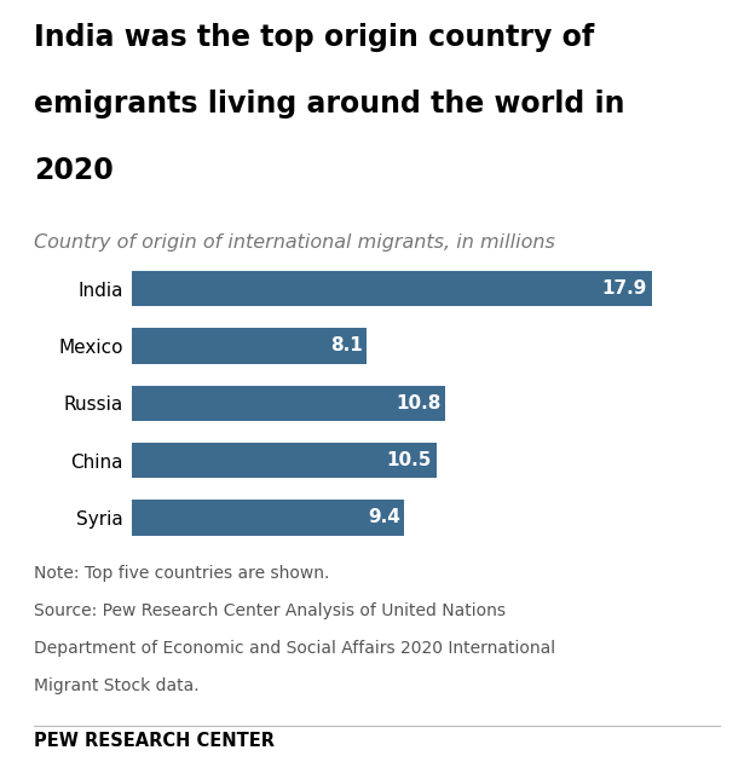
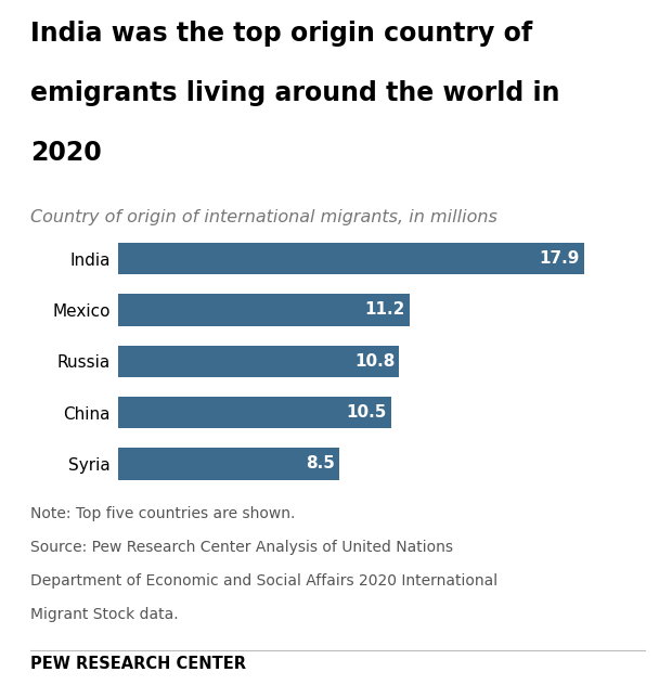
Mexico: 8.1 -> 11.2
Syria: 9.4 -> 8.5
